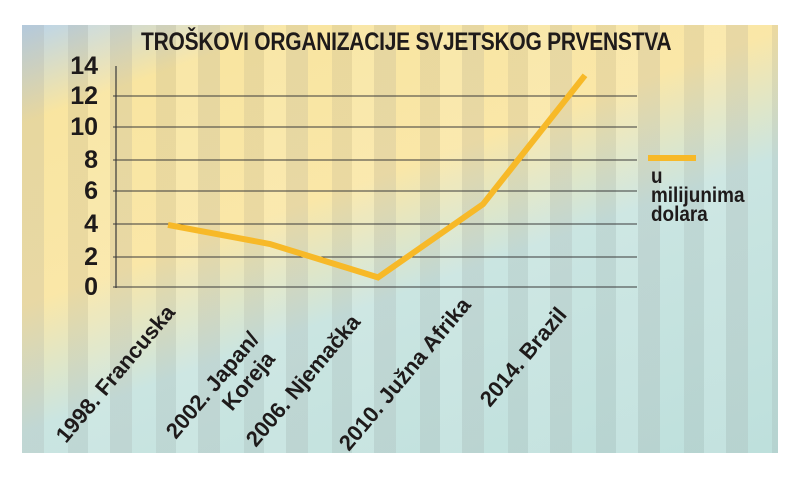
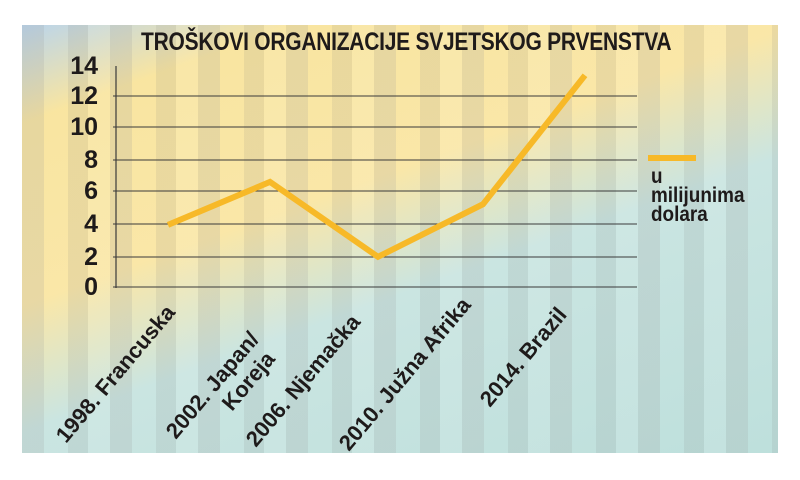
2002. Japan/ Koreja: 2.7 -> 6.6
2006. Njemačka: 0.6 -> 1.9
